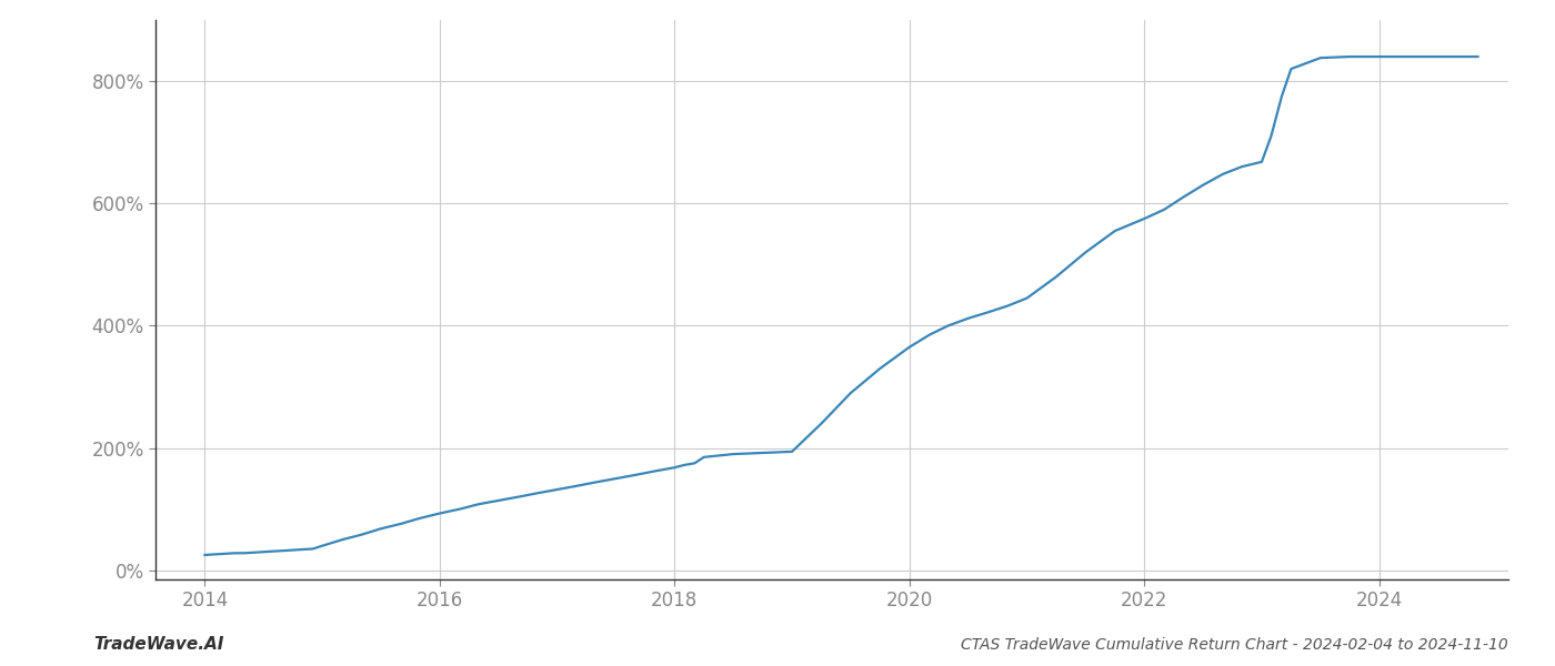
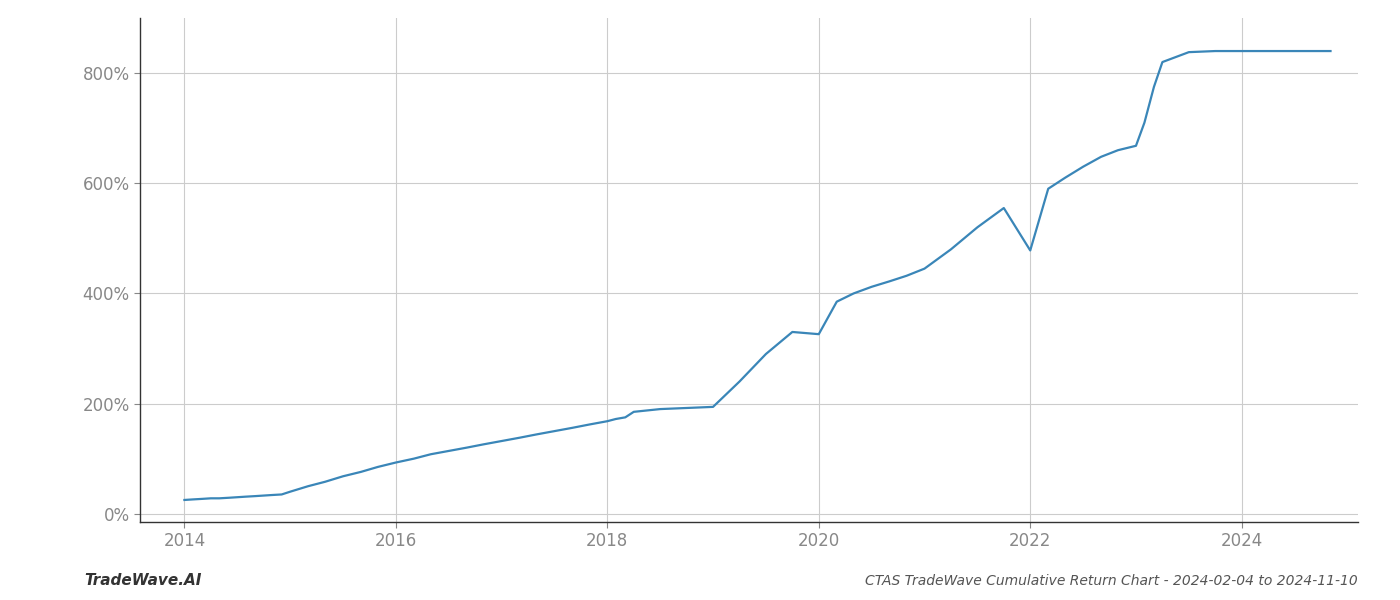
2020: 365% -> 326%
2022: 575% -> 478%
